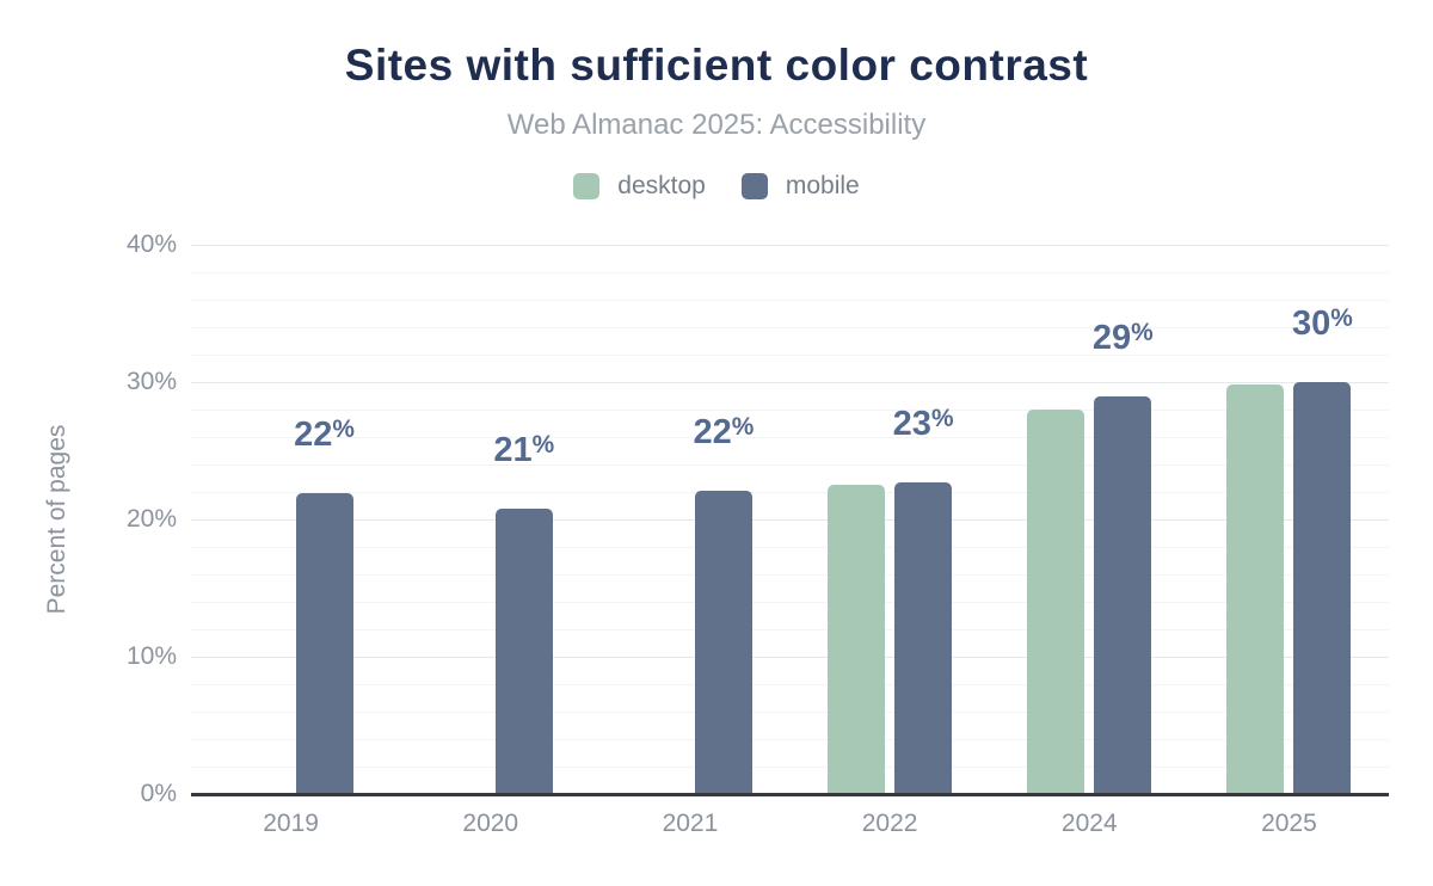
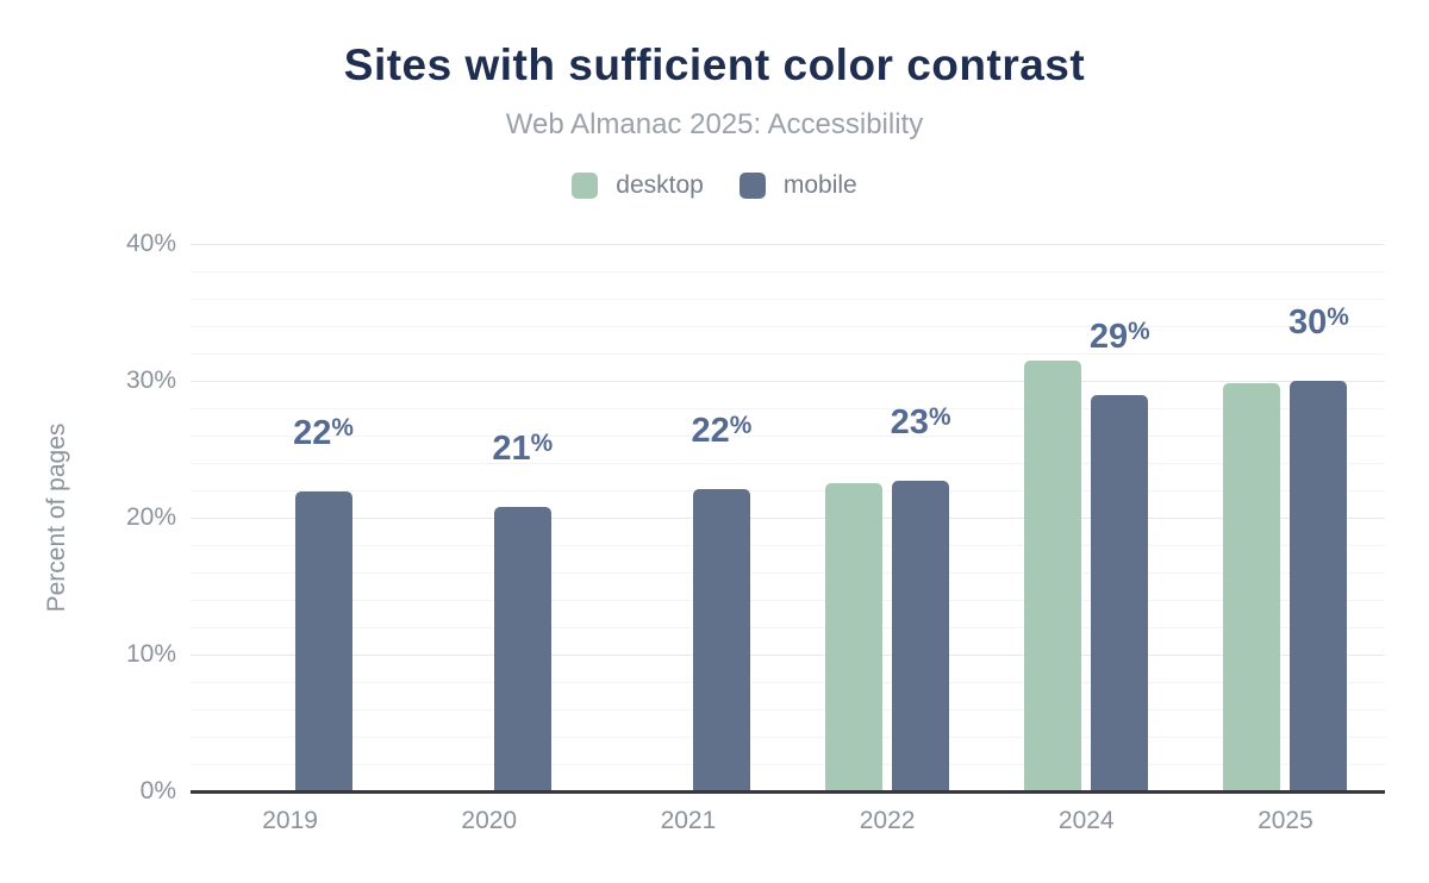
desktop/2024: 28.0% -> 31.5%
